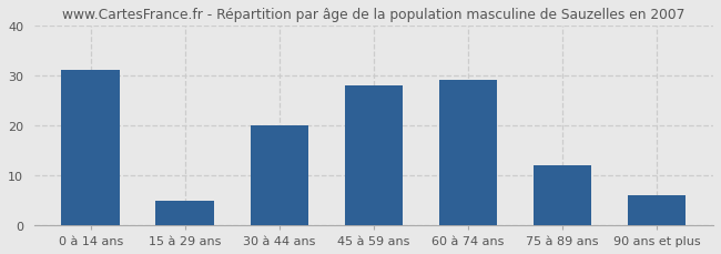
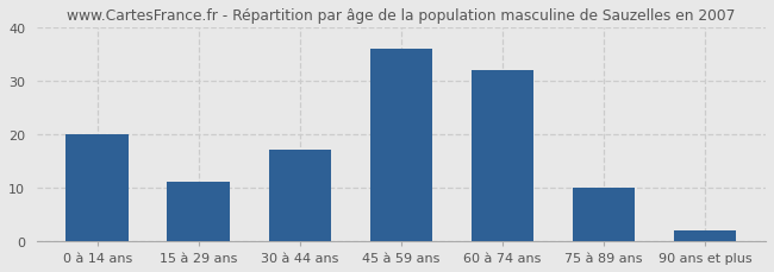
0 à 14 ans: 31 -> 20
15 à 29 ans: 5 -> 11
30 à 44 ans: 20 -> 17
45 à 59 ans: 28 -> 36
60 à 74 ans: 29 -> 32
75 à 89 ans: 12 -> 10
90 ans et plus: 6 -> 2
